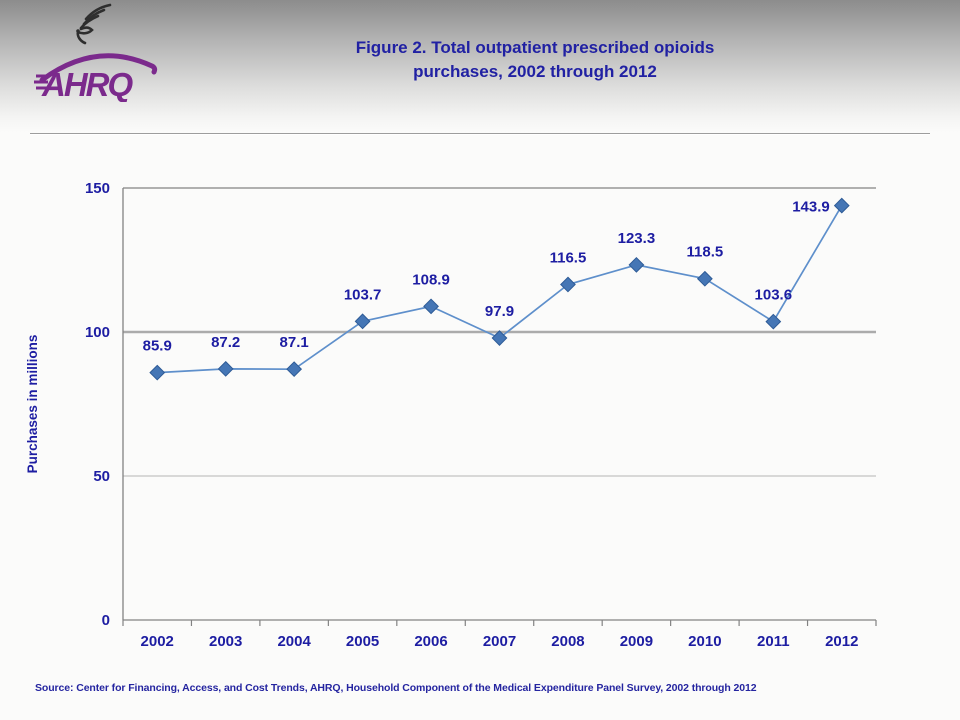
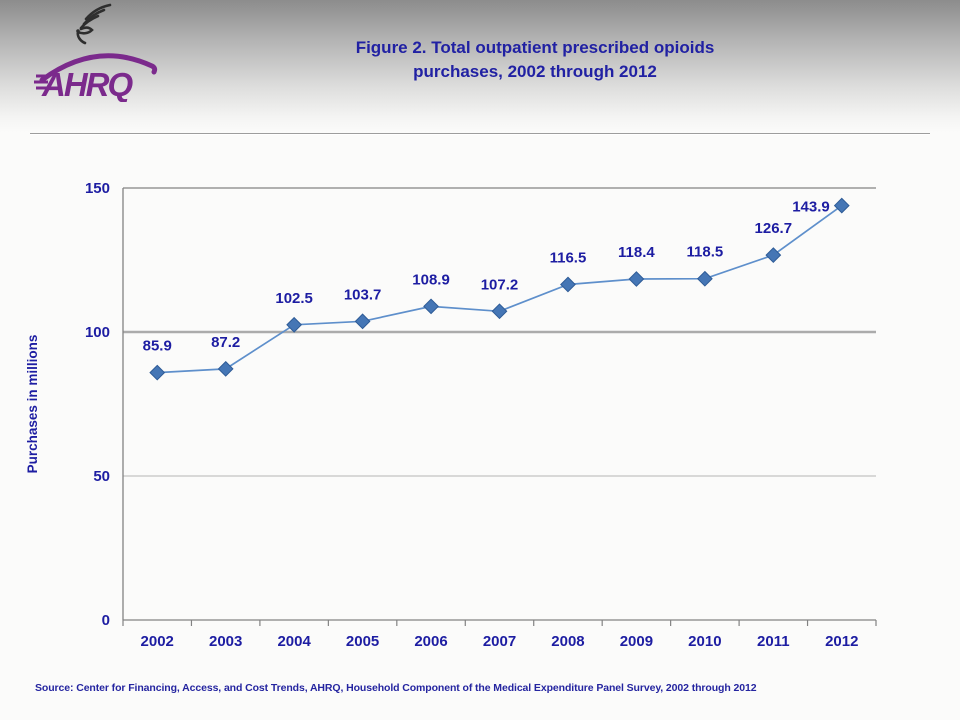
2004: 87.1 -> 102.5
2007: 97.9 -> 107.2
2009: 123.3 -> 118.4
2011: 103.6 -> 126.7
